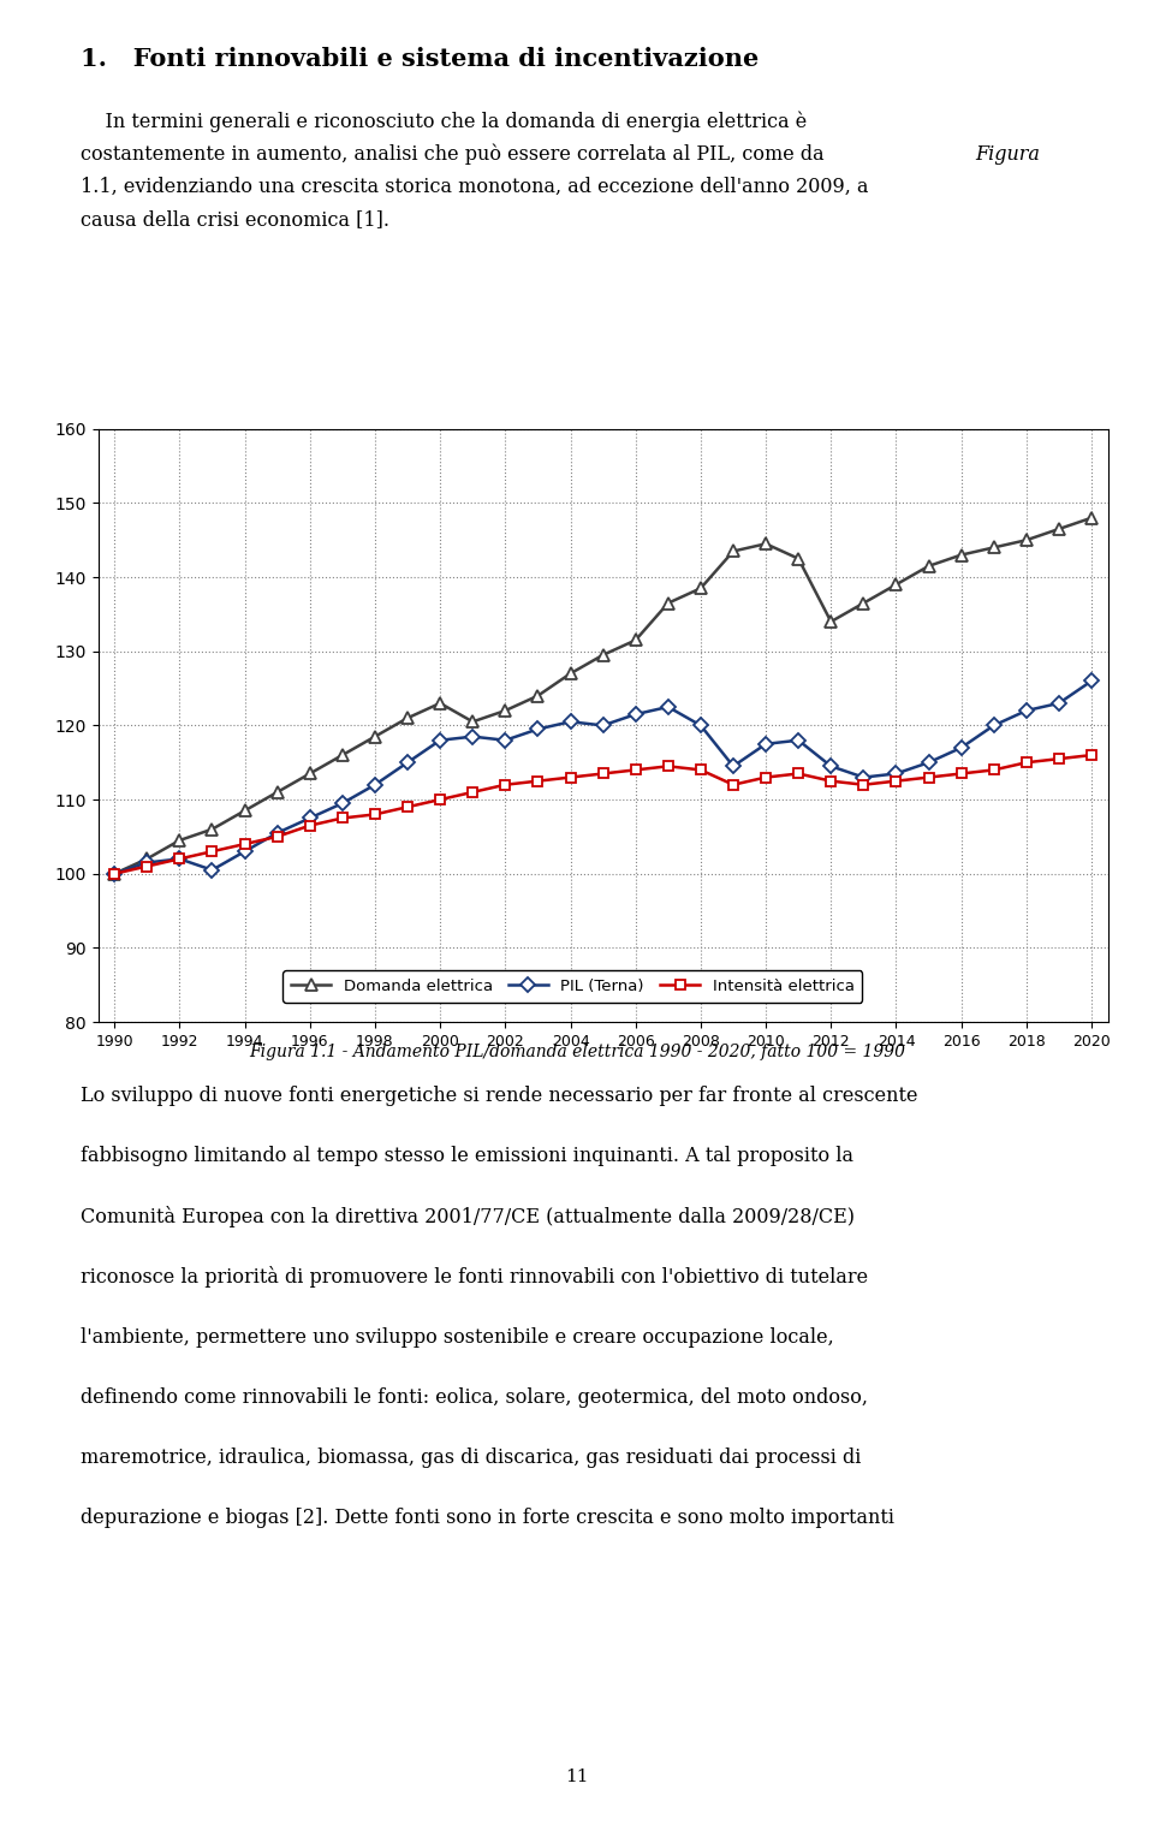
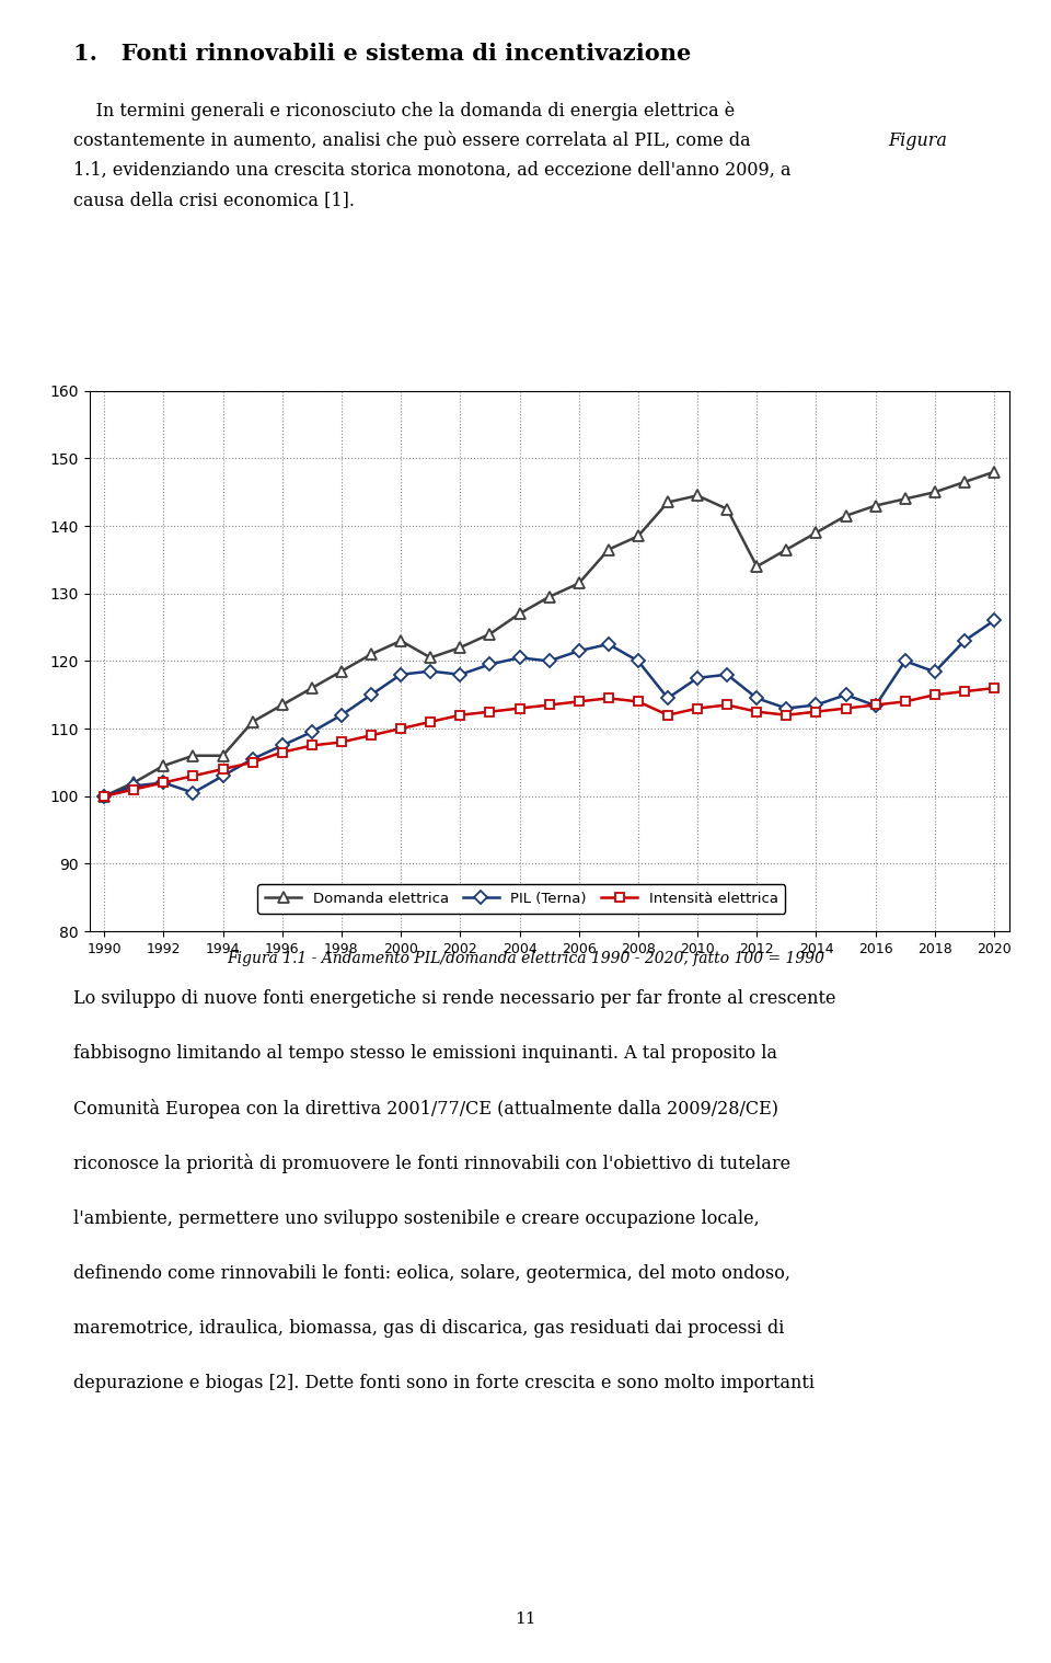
Domanda elettrica/1994: 108.5 -> 106.0
PIL (Terna)/2016: 117.0 -> 113.4
PIL (Terna)/2018: 122.0 -> 118.4
